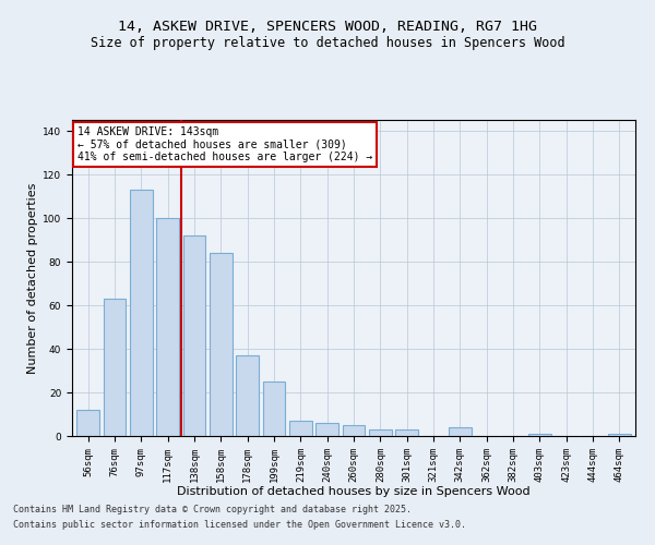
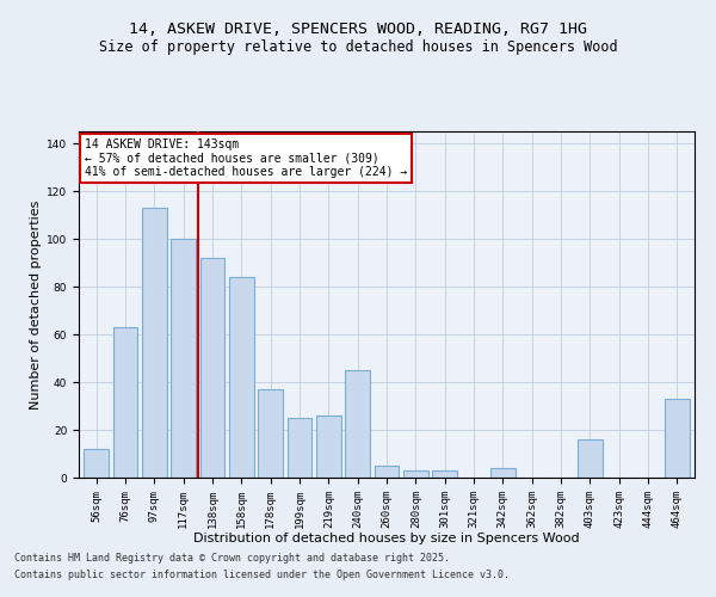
219sqm: 7 -> 26
240sqm: 6 -> 45
403sqm: 1 -> 16
464sqm: 1 -> 33
